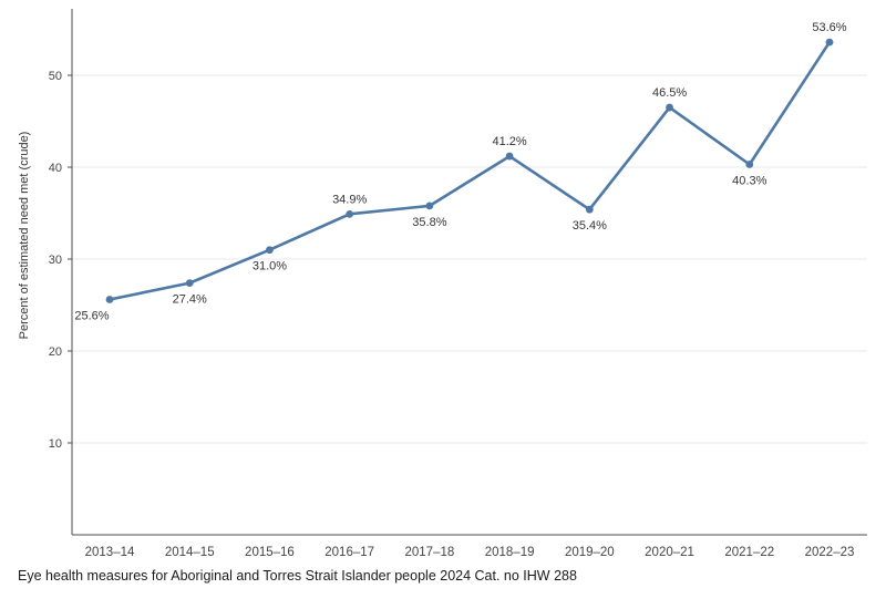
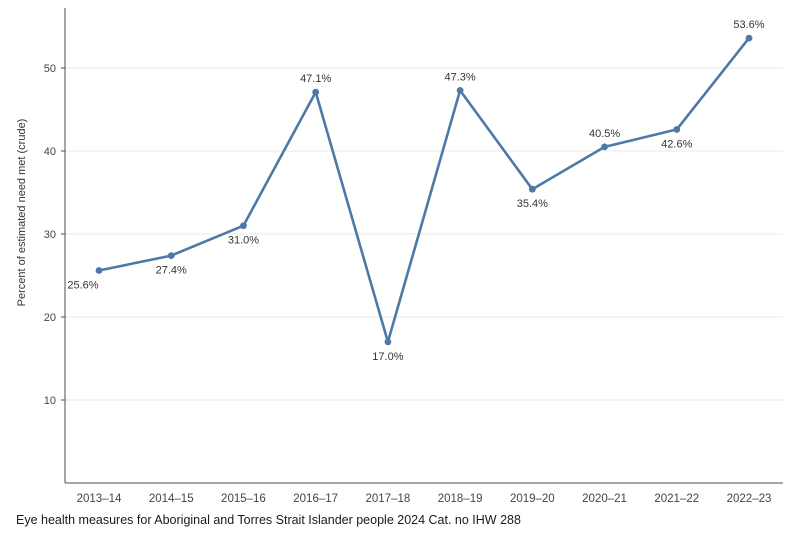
2016–17: 34.9% -> 47.1%
2017–18: 35.8% -> 17.0%
2018–19: 41.2% -> 47.3%
2020–21: 46.5% -> 40.5%
2021–22: 40.3% -> 42.6%
